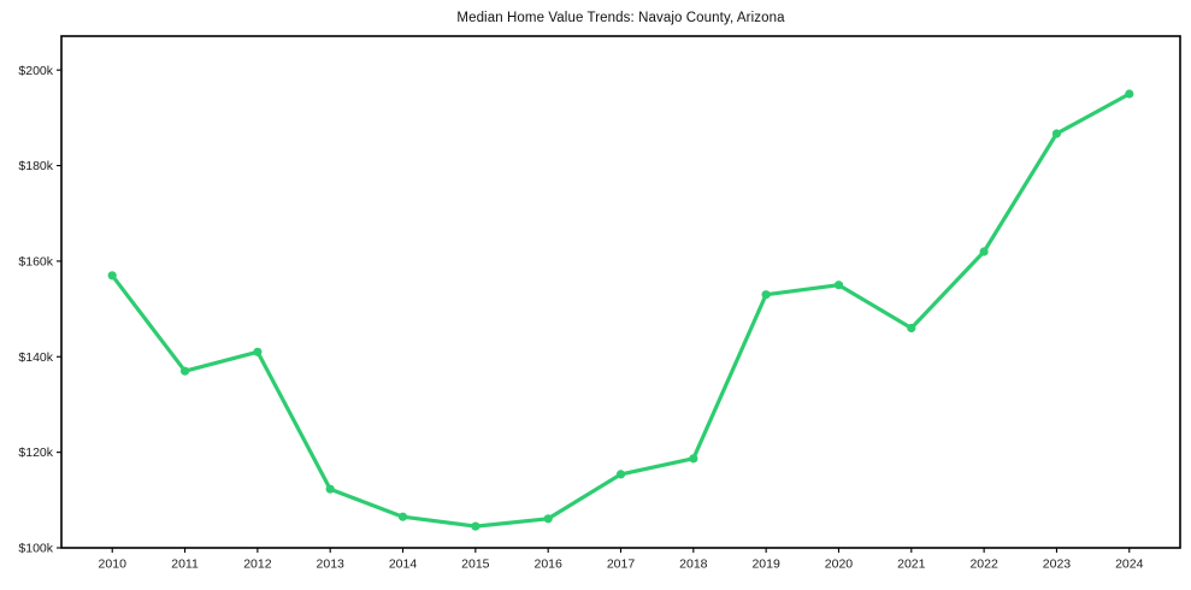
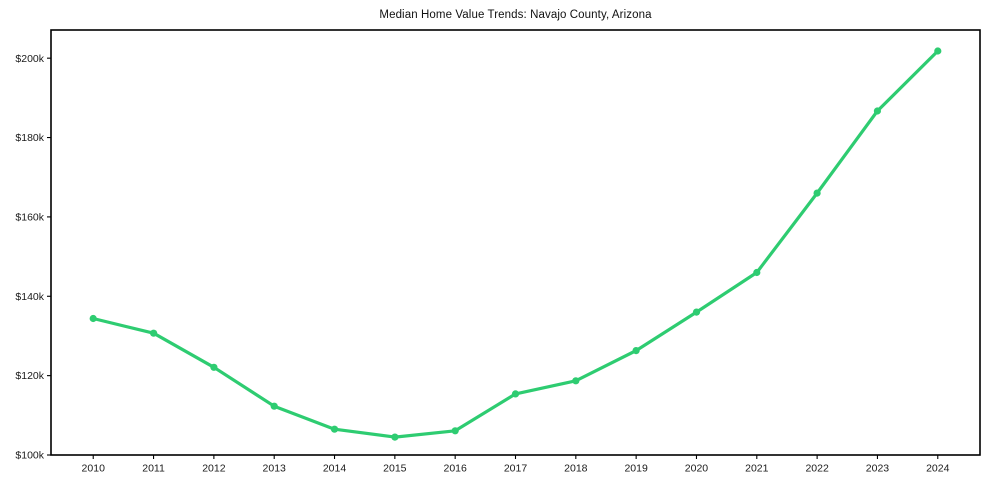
2010: $157k -> $134k
2011: $137k -> $131k
2012: $141k -> $122k
2019: $153k -> $126k
2020: $155k -> $136k
2022: $162k -> $166k
2024: $195k -> $202k
